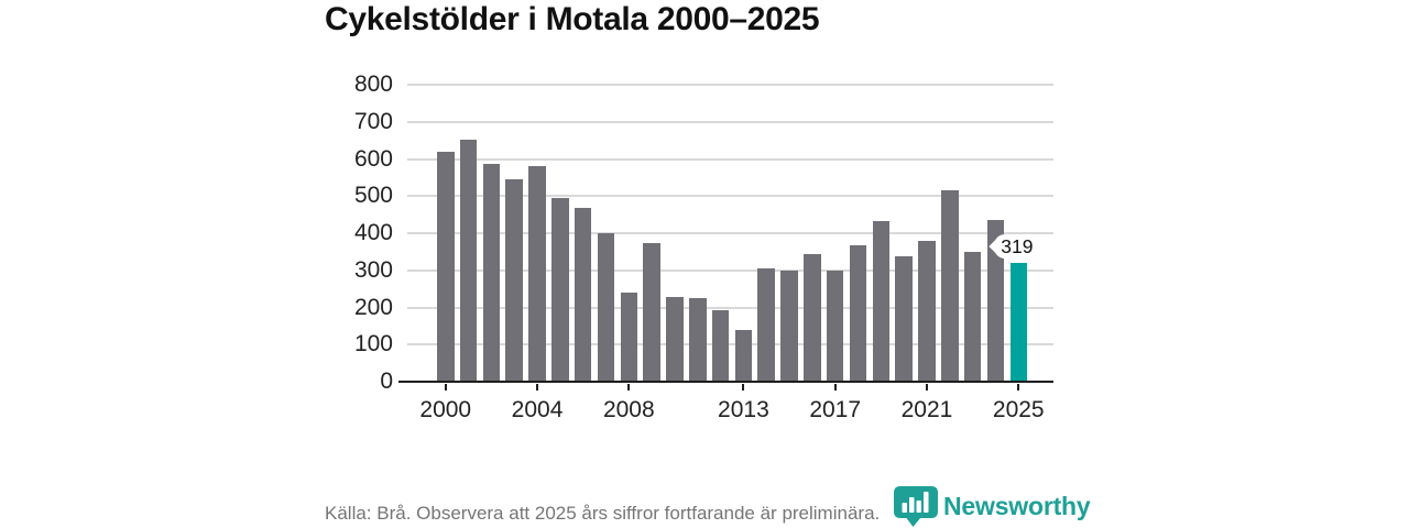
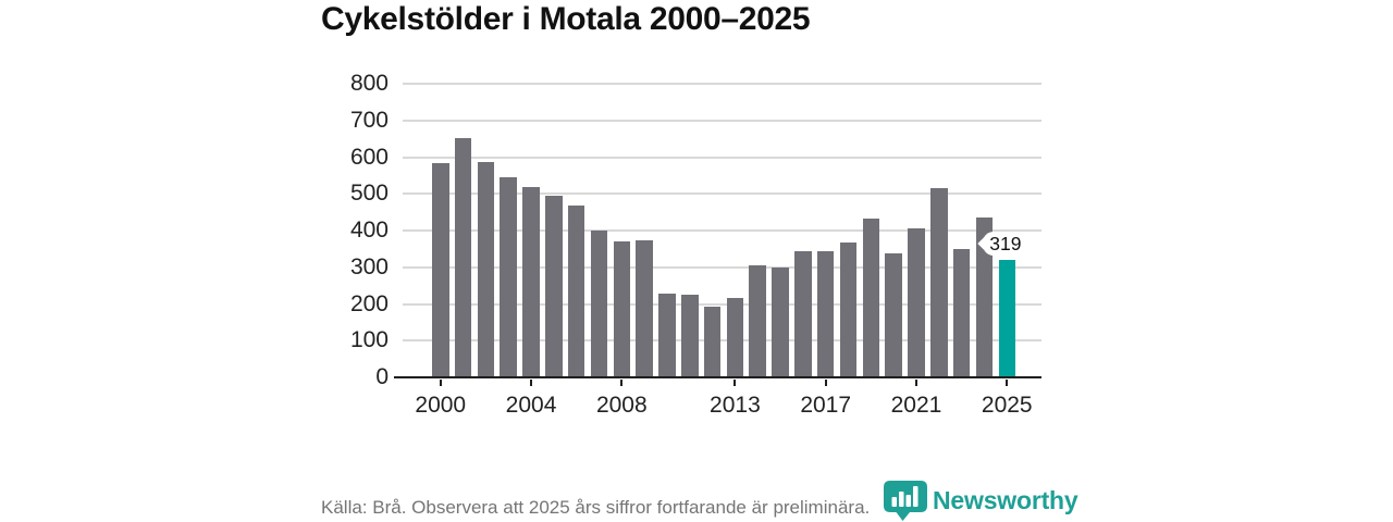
2000: 620 -> 580
2004: 580 -> 520
2008: 240 -> 370
2013: 140 -> 220
2017: 300 -> 340
2021: 380 -> 410
